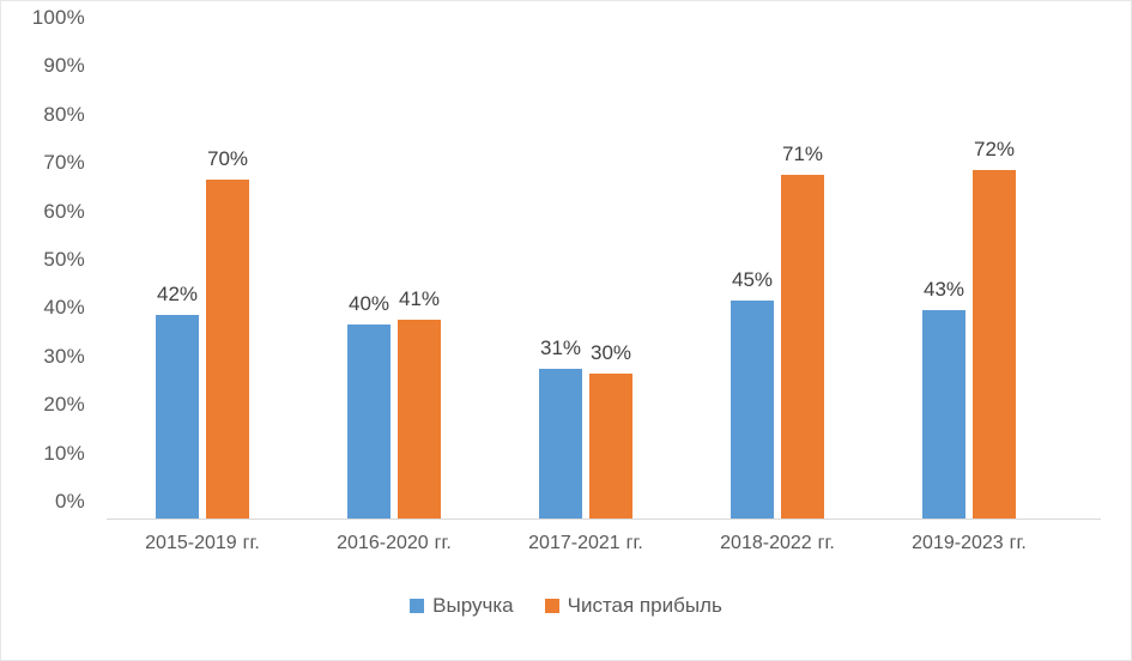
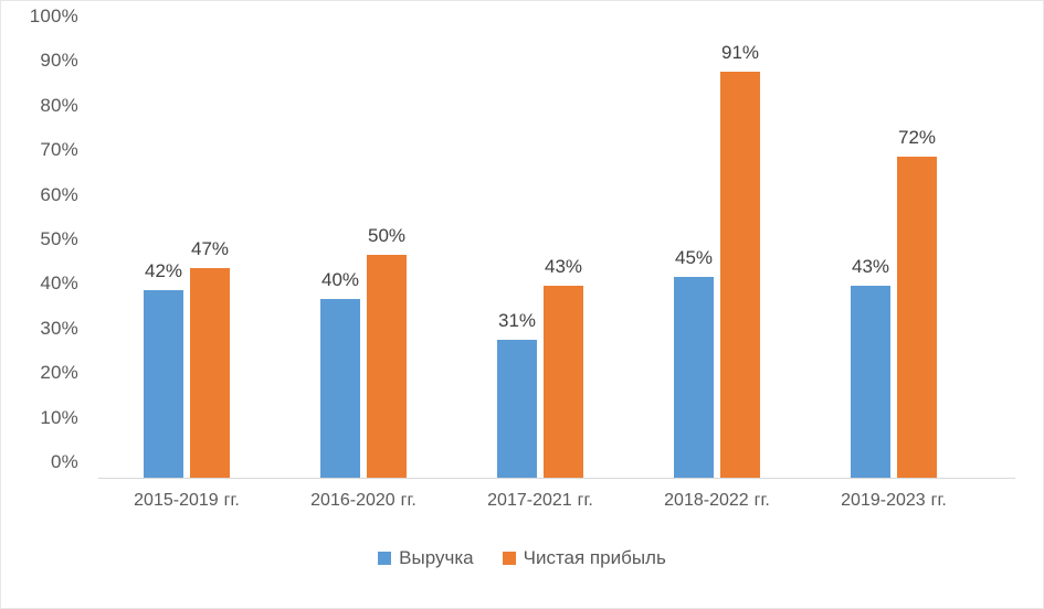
Чистая прибыль/2015-2019 гг.: 70% -> 47%
Чистая прибыль/2016-2020 гг.: 41% -> 50%
Чистая прибыль/2017-2021 гг.: 30% -> 43%
Чистая прибыль/2018-2022 гг.: 71% -> 91%
